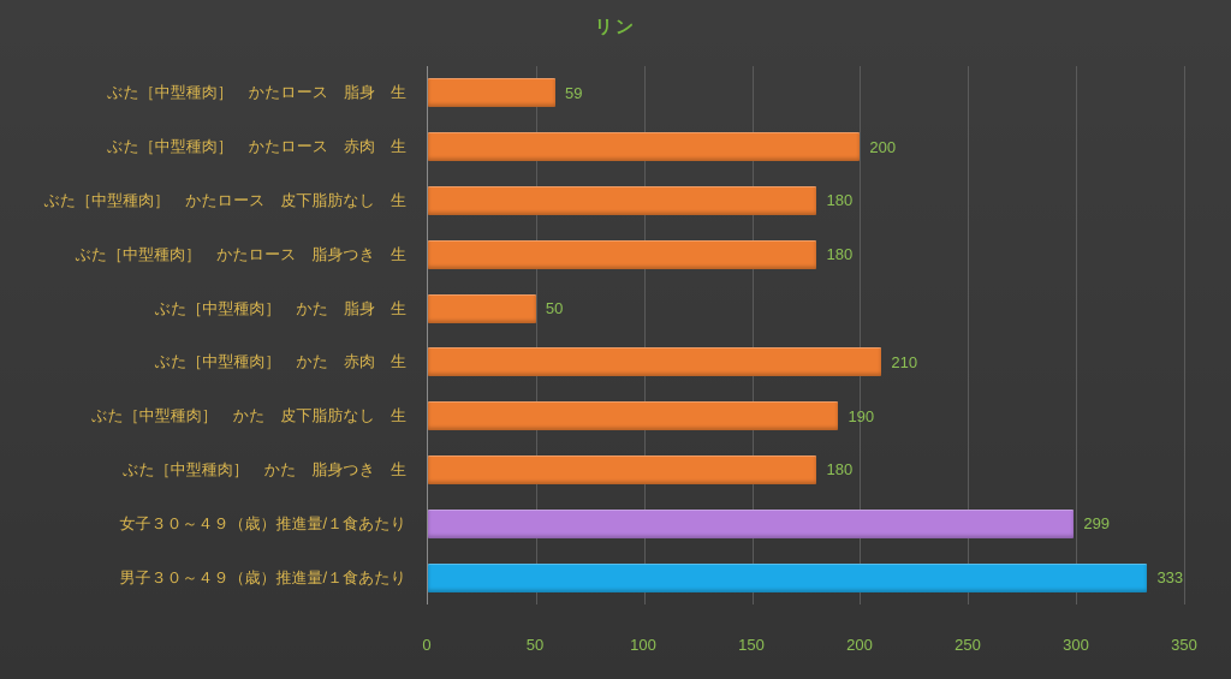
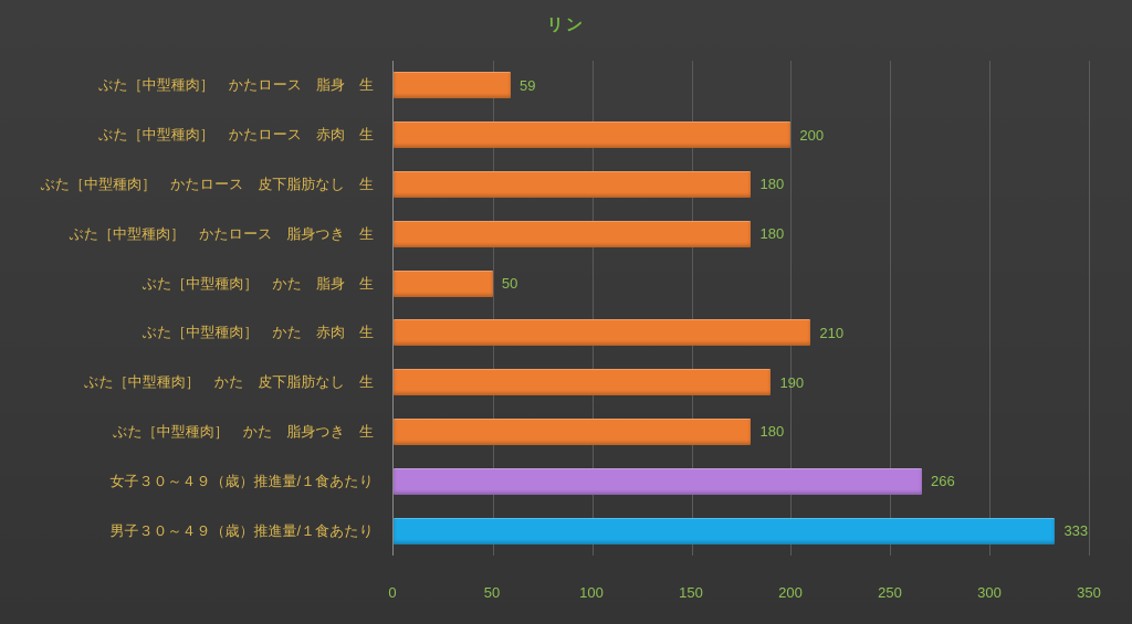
女子３０～４９（歳）推進量/１食あたり: 299 -> 266
